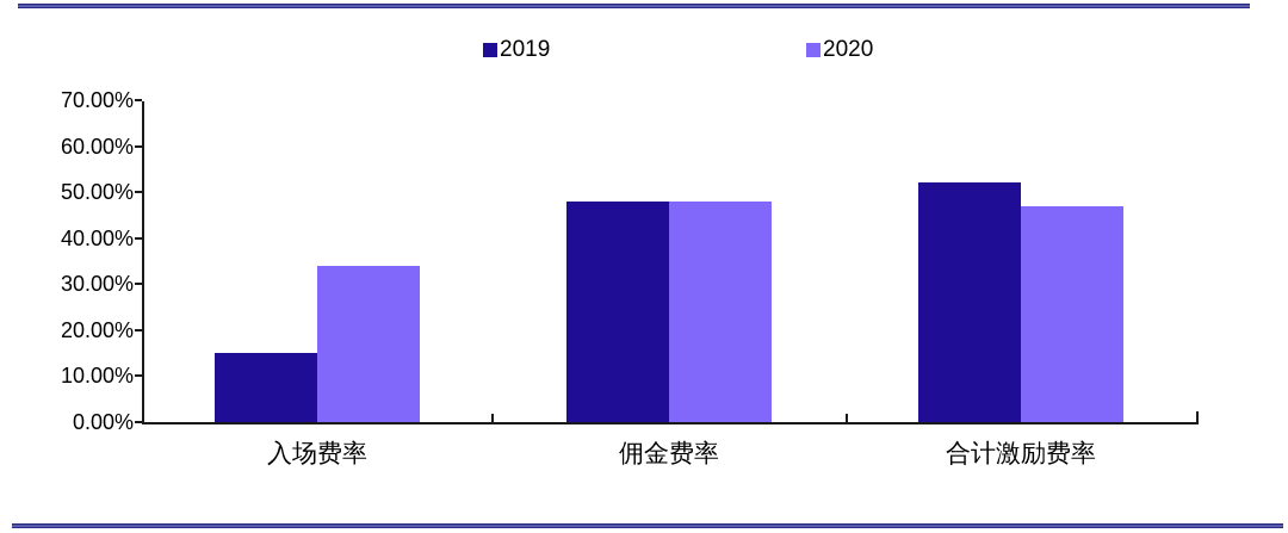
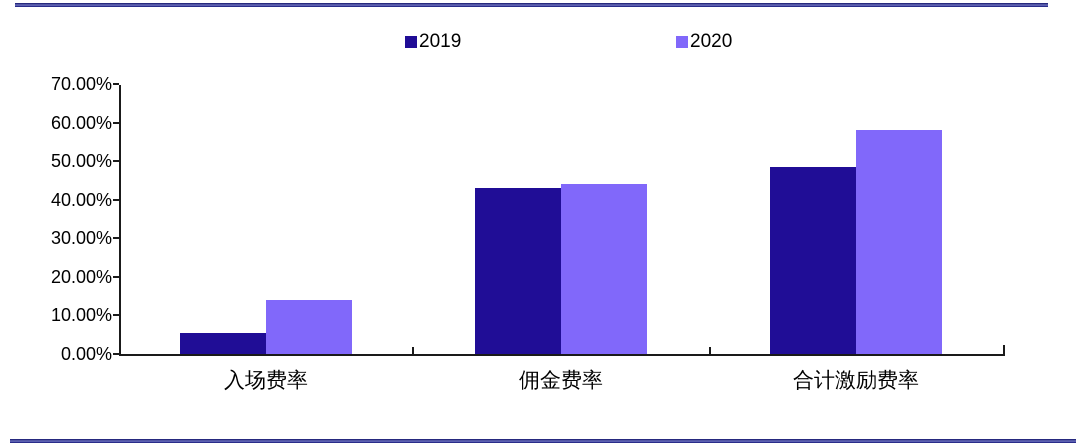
2019/入场费率: 15% -> 6%
2020/入场费率: 34% -> 14%
2019/佣金费率: 48% -> 43%
2020/佣金费率: 48% -> 44%
2019/合计激励费率: 52% -> 48%
2020/合计激励费率: 47% -> 58%
